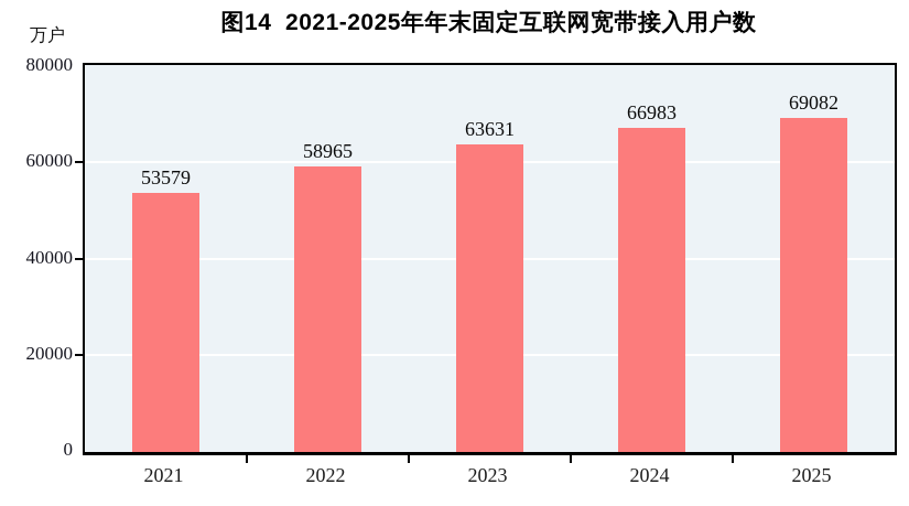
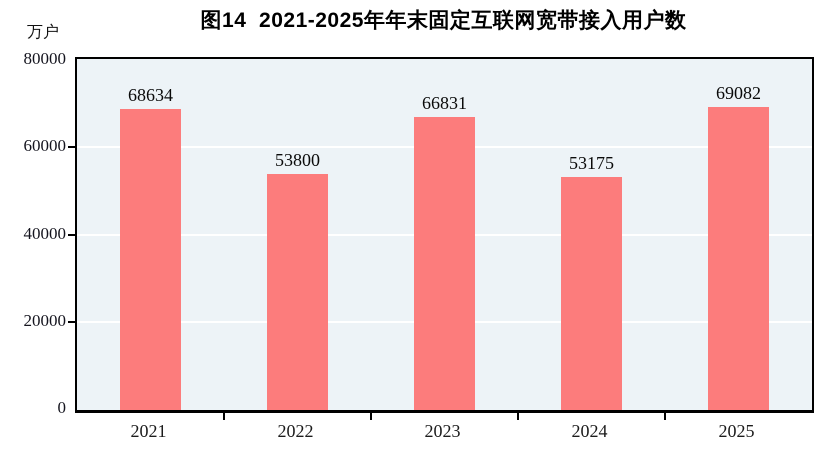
2021: 53579 -> 68634
2022: 58965 -> 53800
2023: 63631 -> 66831
2024: 66983 -> 53175
